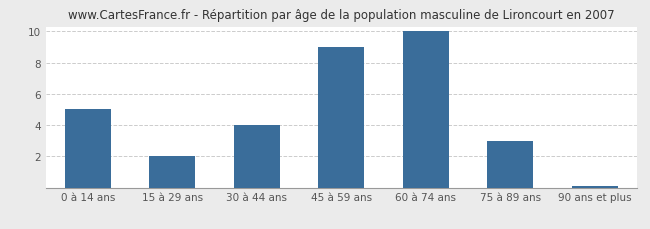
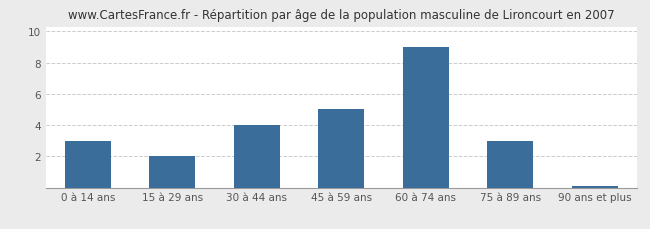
0 à 14 ans: 5.0 -> 3.0
45 à 59 ans: 9.0 -> 5.0
60 à 74 ans: 10.0 -> 9.0
